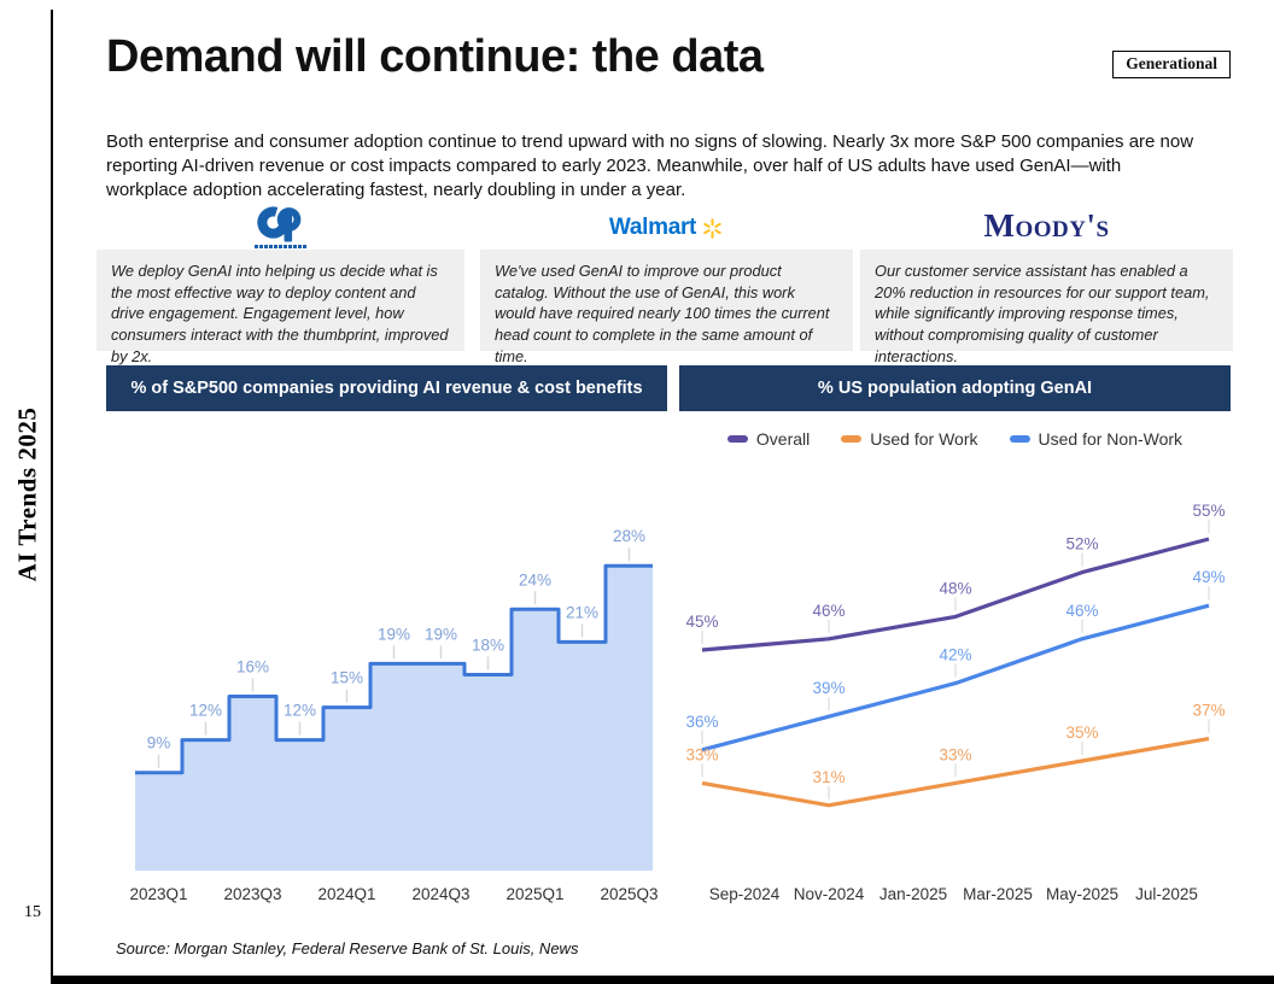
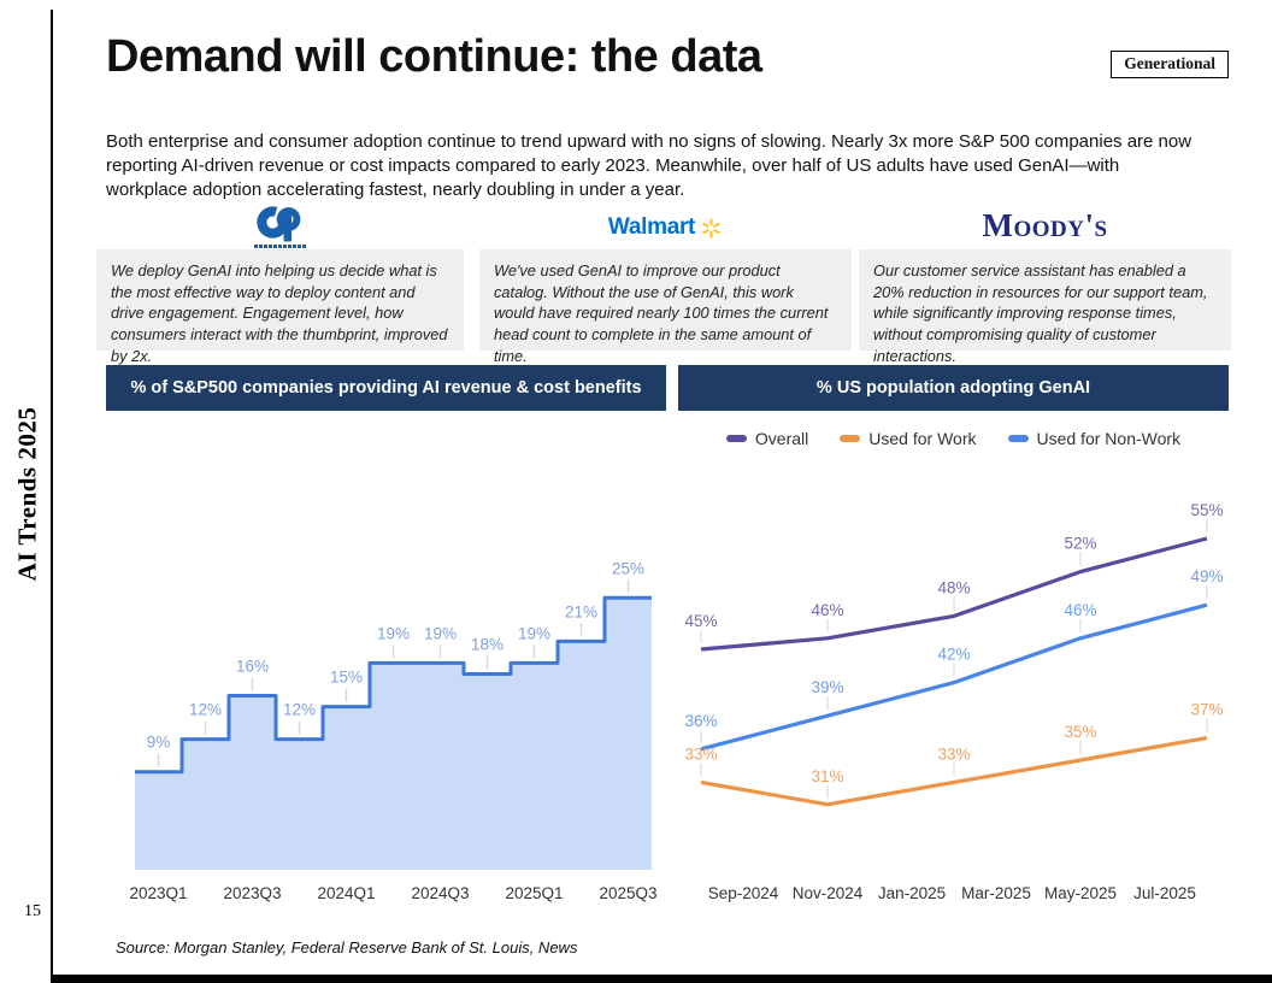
% of S&P500 companies providing AI revenue & cost benefits/2025Q1: 24% -> 19%
% of S&P500 companies providing AI revenue & cost benefits/2025Q3: 28% -> 25%
